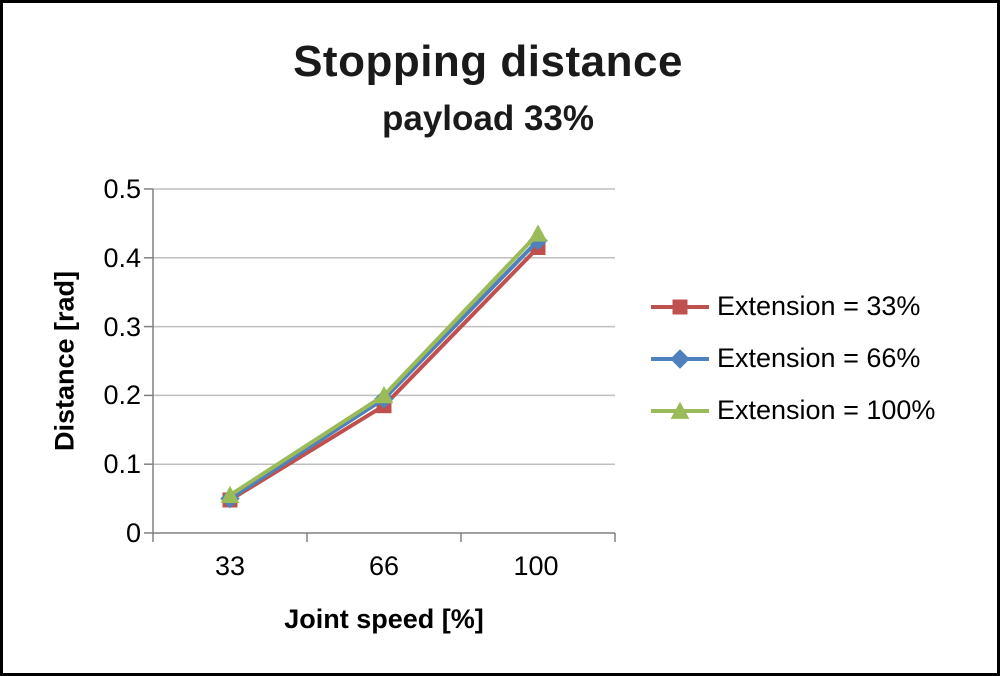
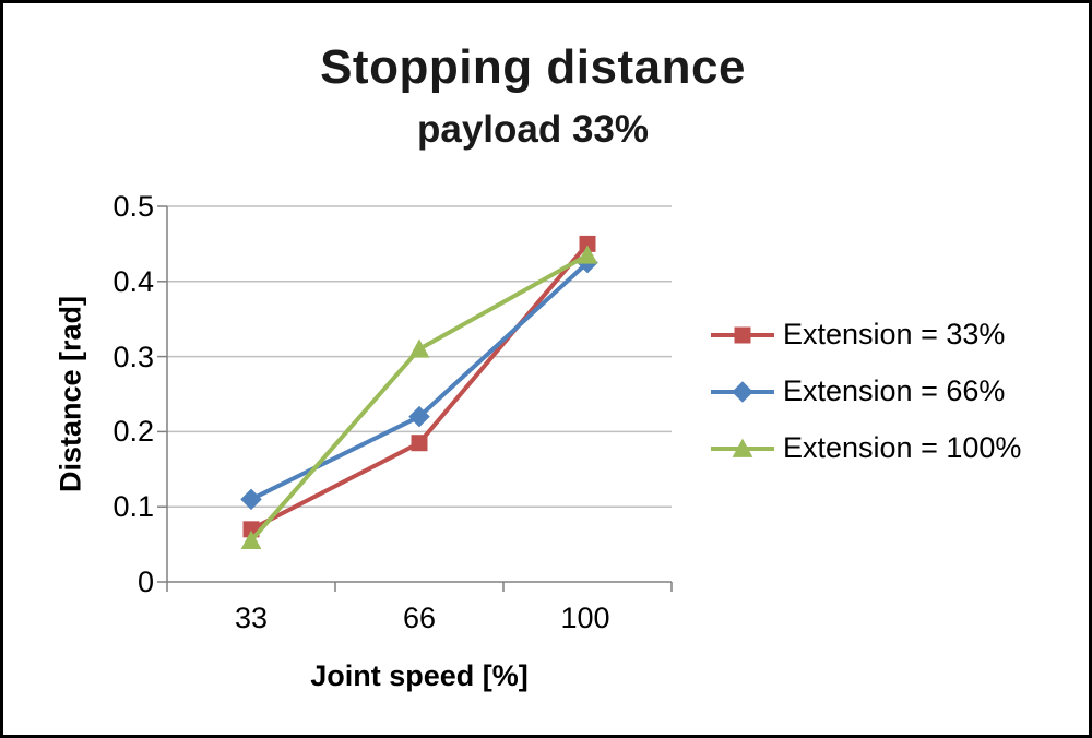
Extension = 33%/33: 0.05 -> 0.07
Extension = 66%/33: 0.05 -> 0.11
Extension = 66%/66: 0.20 -> 0.22
Extension = 100%/66: 0.20 -> 0.31
Extension = 33%/100: 0.41 -> 0.45
